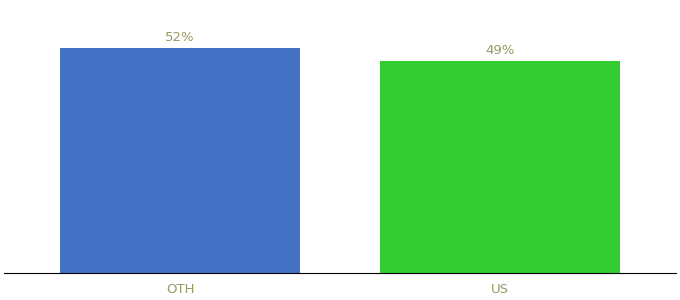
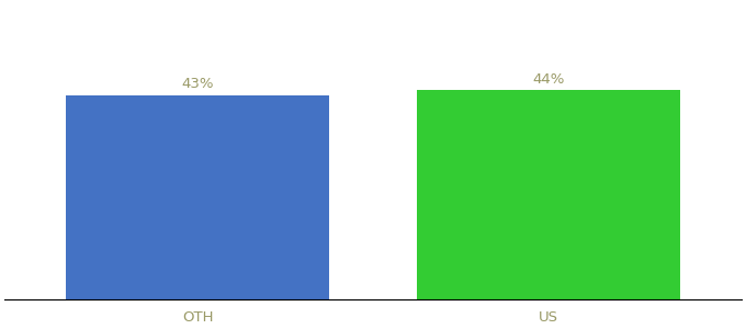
OTH: 52% -> 43%
US: 49% -> 44%
